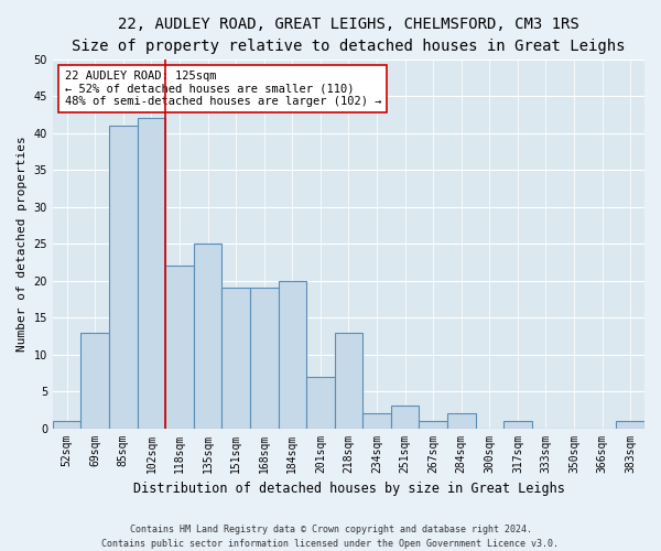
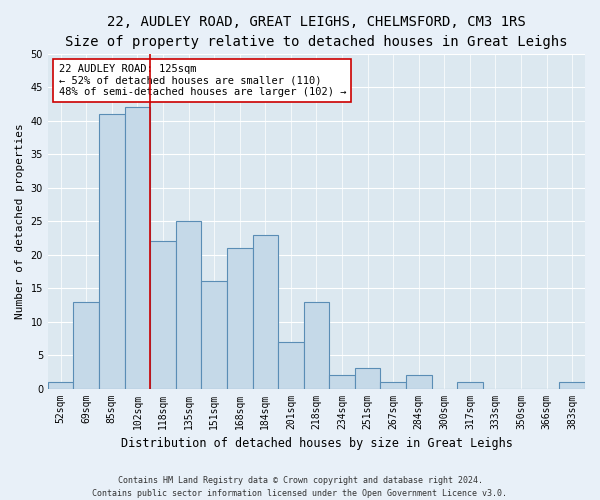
151sqm: 19 -> 16
168sqm: 19 -> 21
184sqm: 20 -> 23
